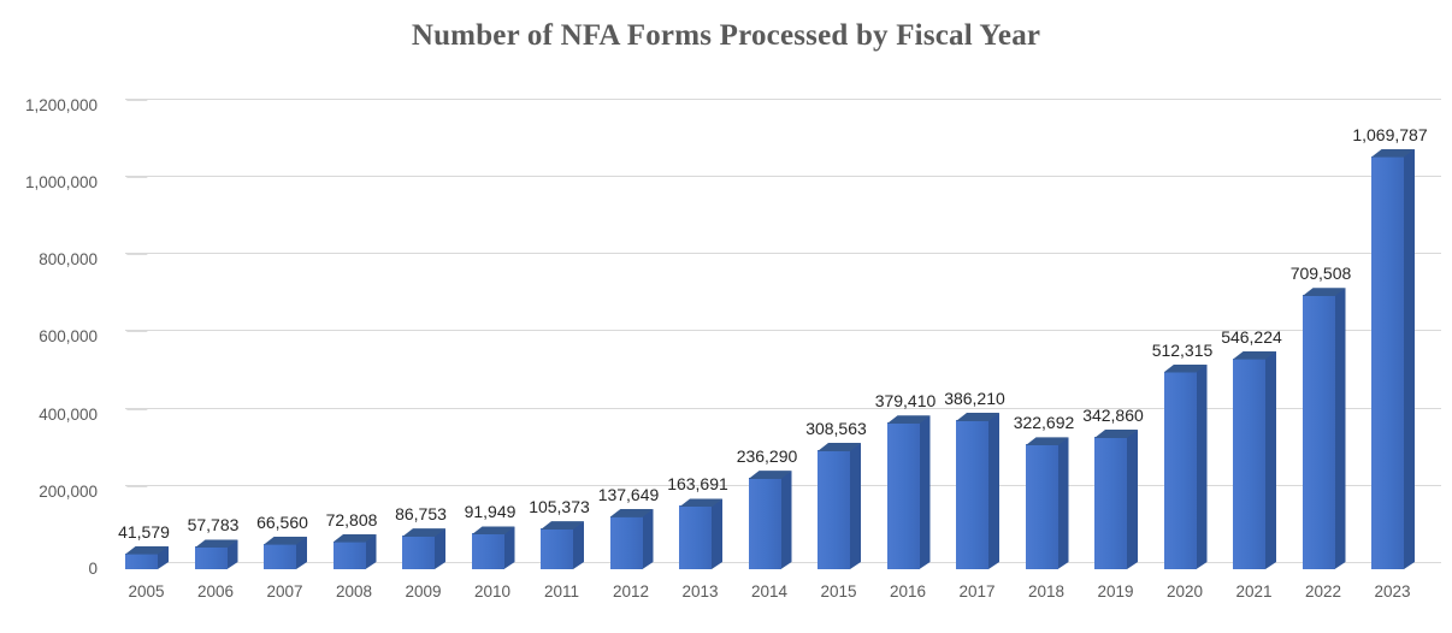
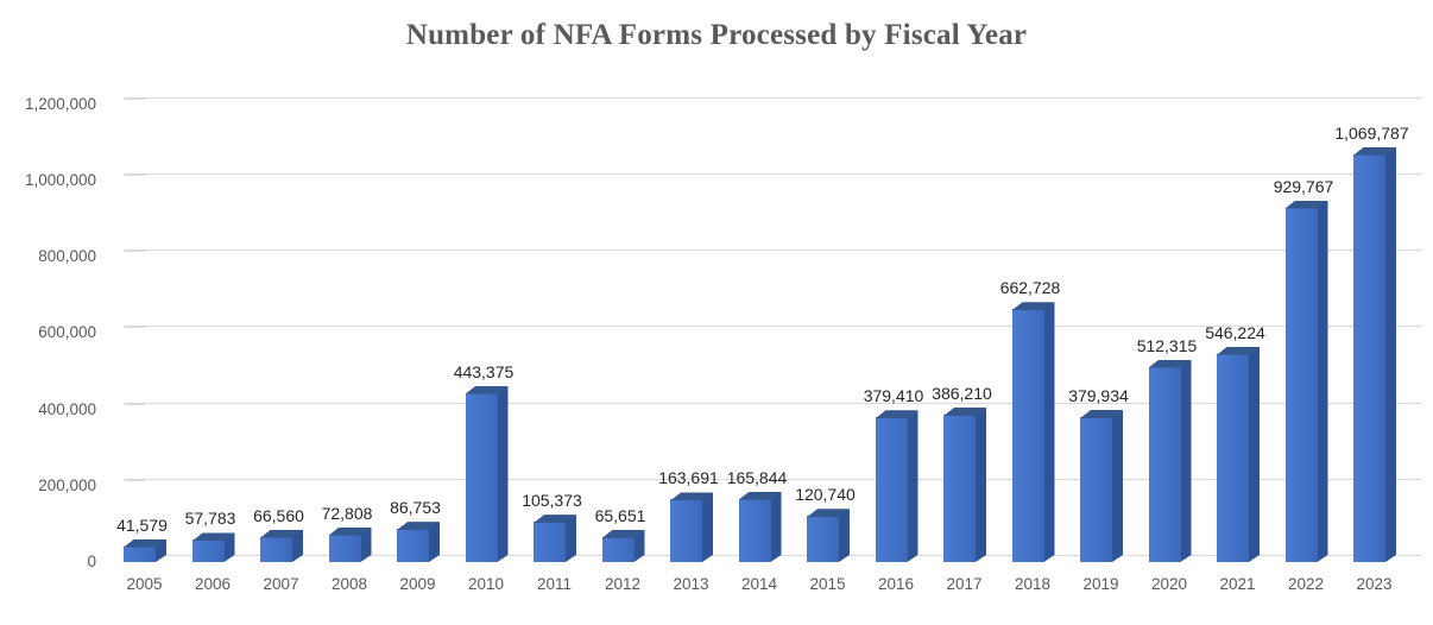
2010: 91,949 -> 443,375
2012: 137,649 -> 65,651
2014: 236,290 -> 165,844
2015: 308,563 -> 120,740
2018: 322,692 -> 662,728
2019: 342,860 -> 379,934
2022: 709,508 -> 929,767
